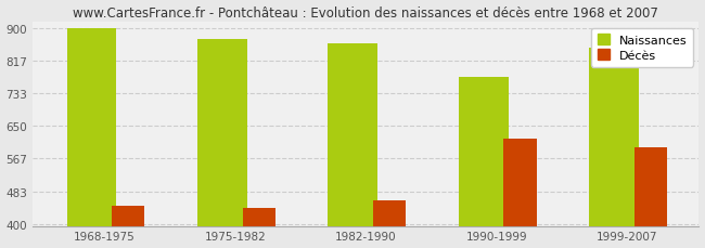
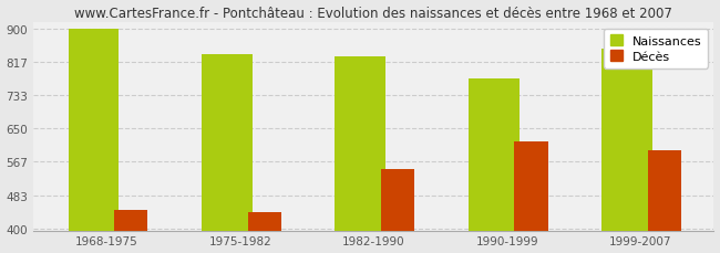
Naissances/1975-1982: 870 -> 835
Naissances/1982-1990: 860 -> 830
Décès/1982-1990: 460 -> 548
